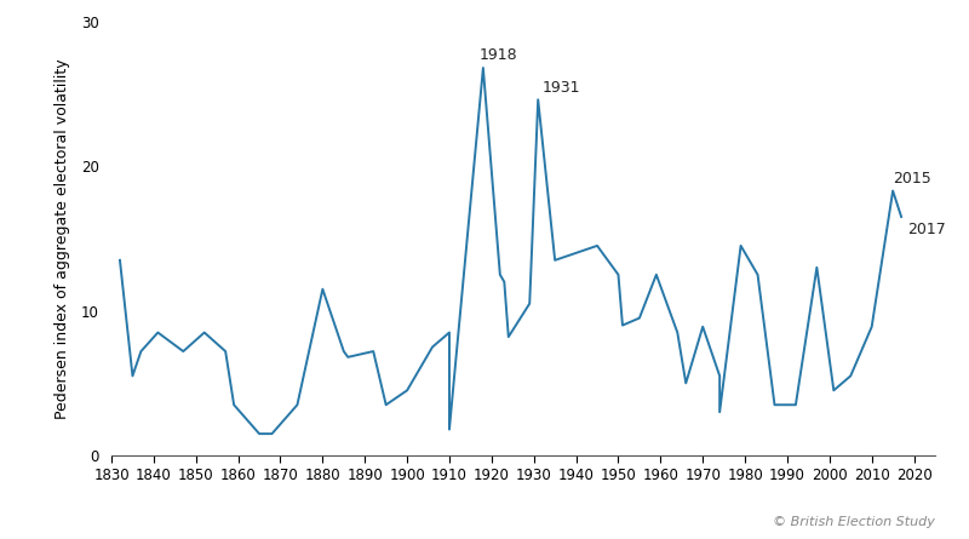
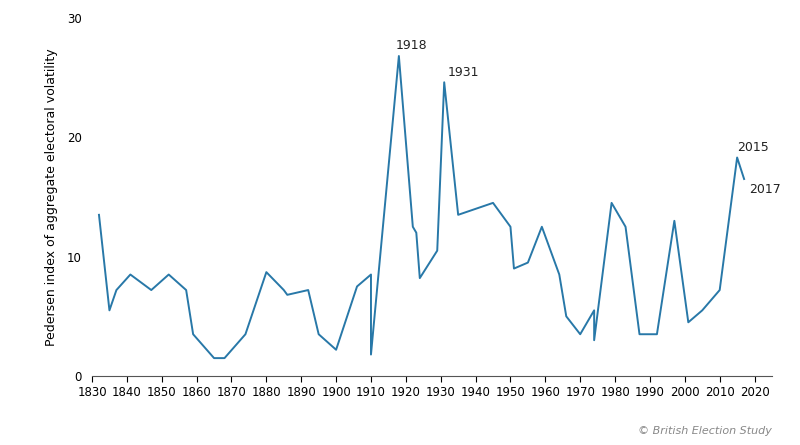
1880: 11.5 -> 8.7
1900: 4.5 -> 2.2
1970: 8.9 -> 3.5
2010: 8.9 -> 7.2
